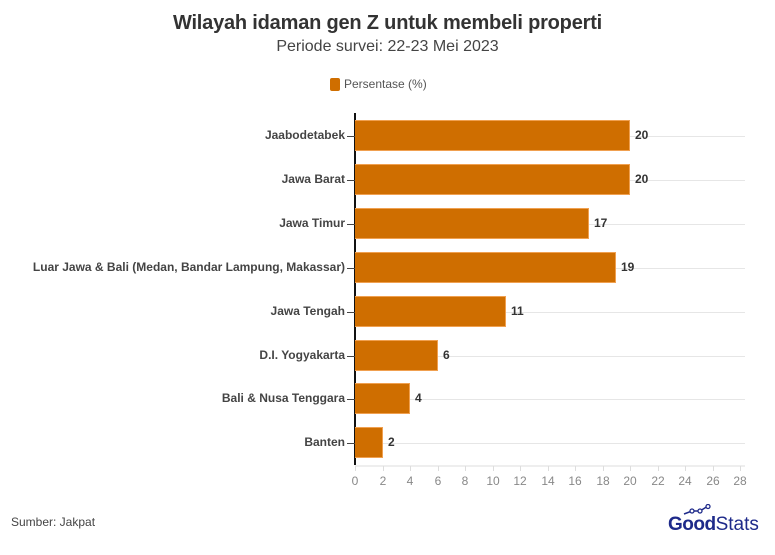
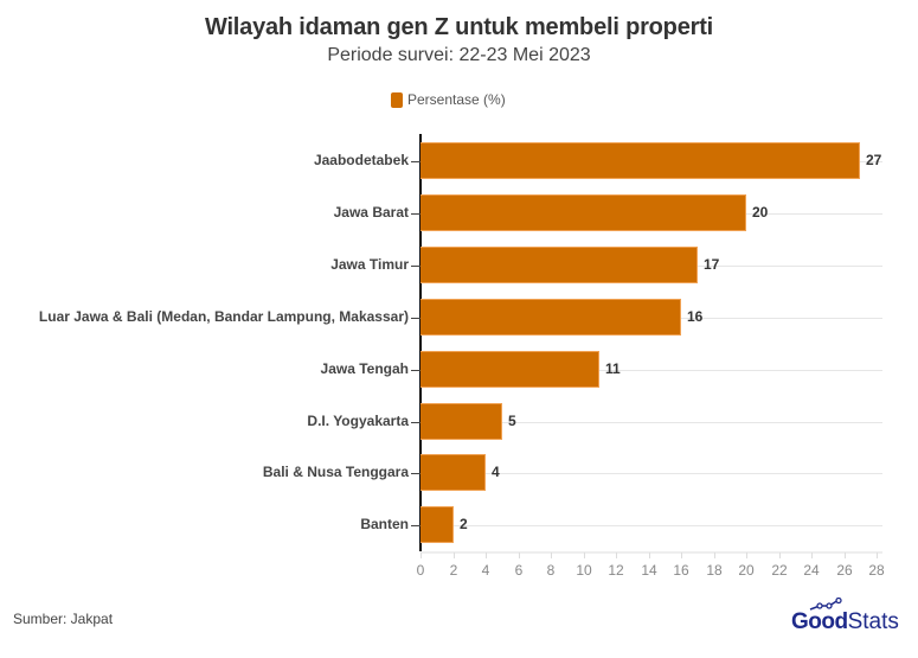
Jaabodetabek: 20 -> 27
Luar Jawa & Bali (Medan, Bandar Lampung, Makassar): 19 -> 16
D.I. Yogyakarta: 6 -> 5
